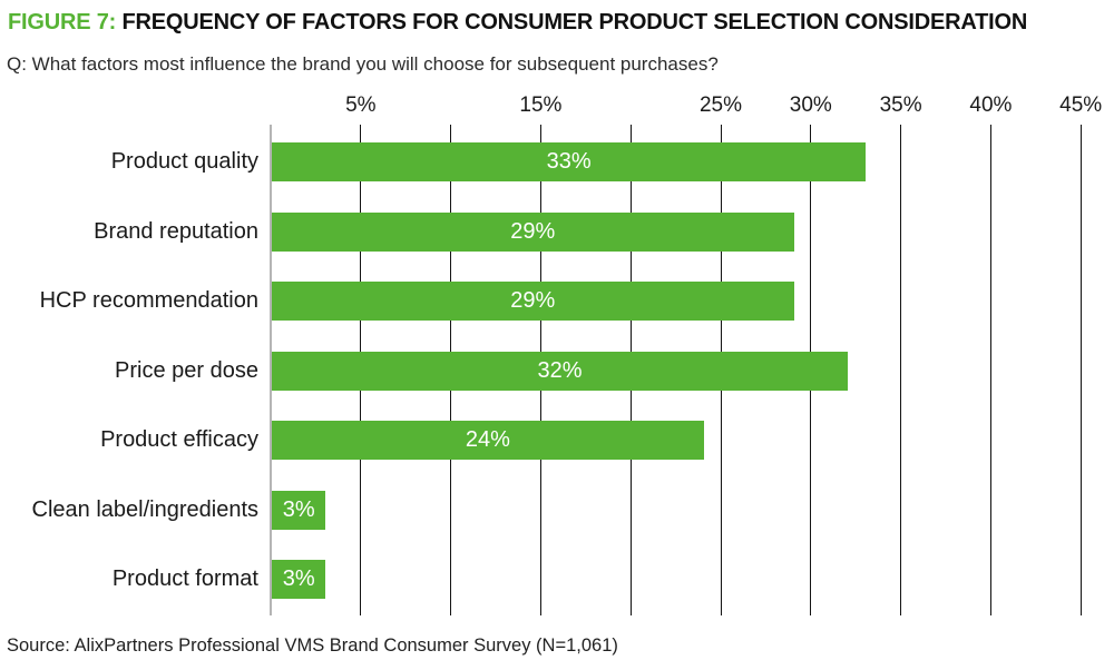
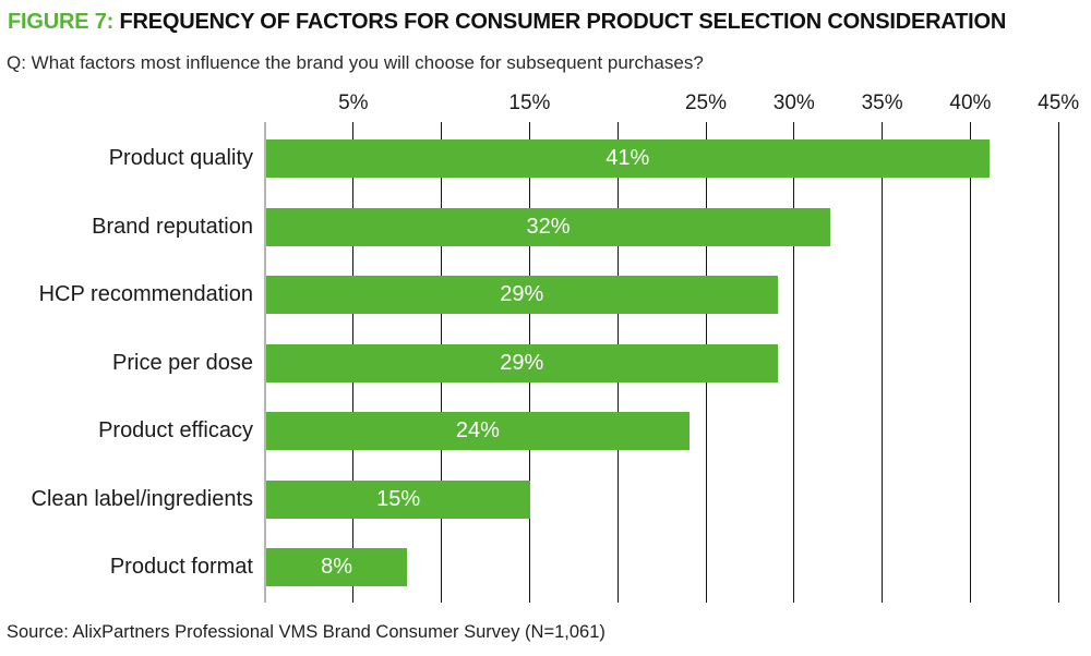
Product quality: 33% -> 41%
Brand reputation: 29% -> 32%
Price per dose: 32% -> 29%
Clean label/ingredients: 3% -> 15%
Product format: 3% -> 8%
